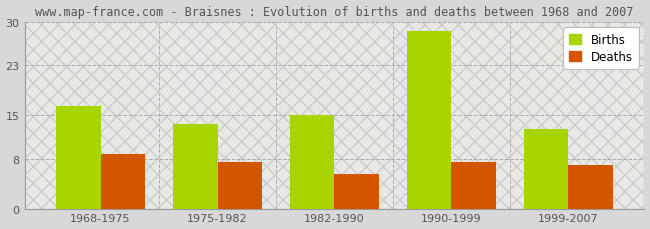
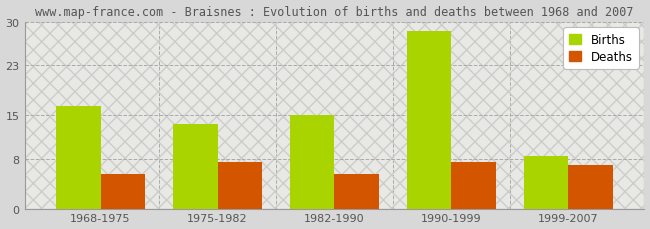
Deaths/1968-1975: 8.8 -> 5.5
Births/1999-2007: 12.8 -> 8.5
